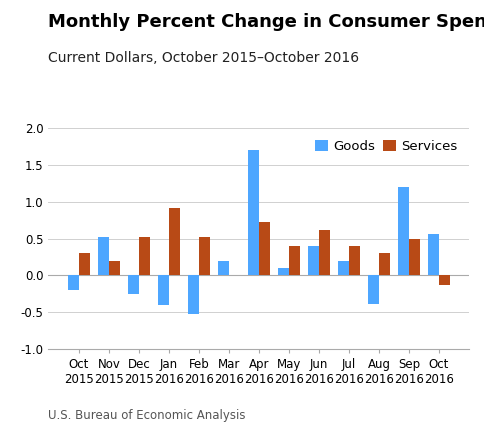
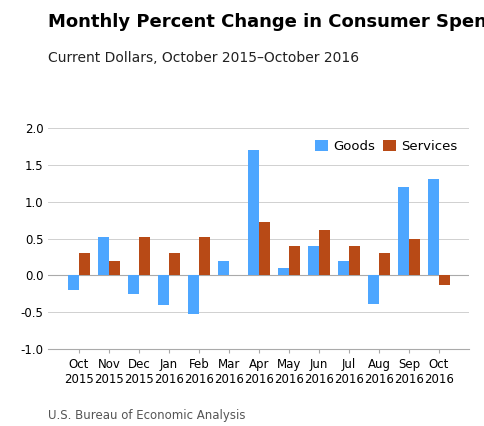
Services/Jan 2016: 0.92 -> 0.30
Goods/Oct 2016: 0.56 -> 1.30
